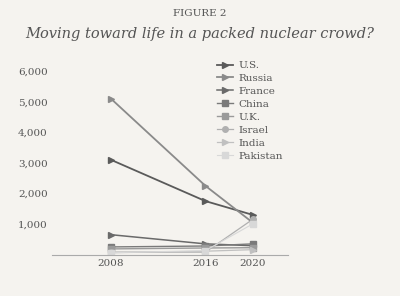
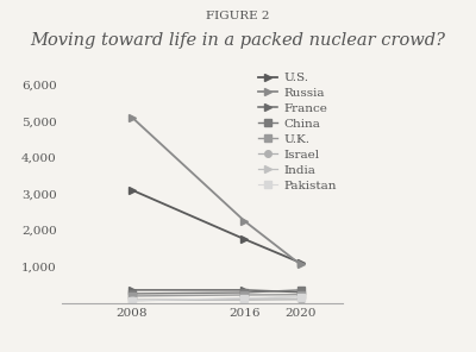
France/2008: 650 -> 350
U.S./2020: 1,300 -> 1,100
Israel/2020: 1,150 -> 90
Pakistan/2020: 1,000 -> 160
